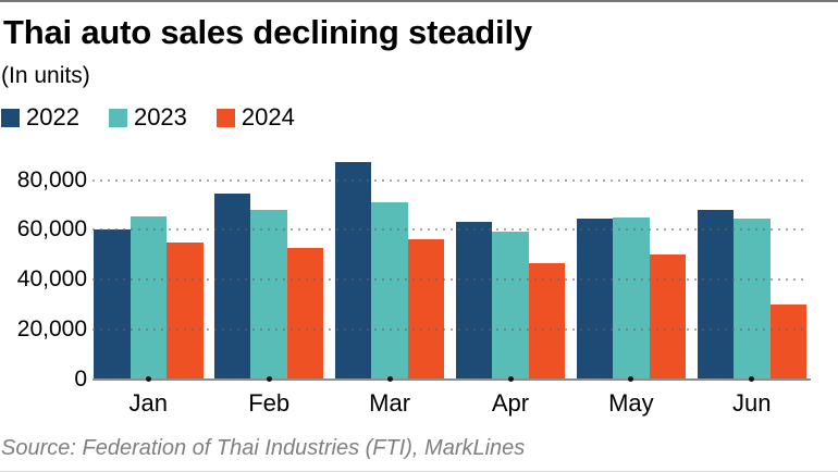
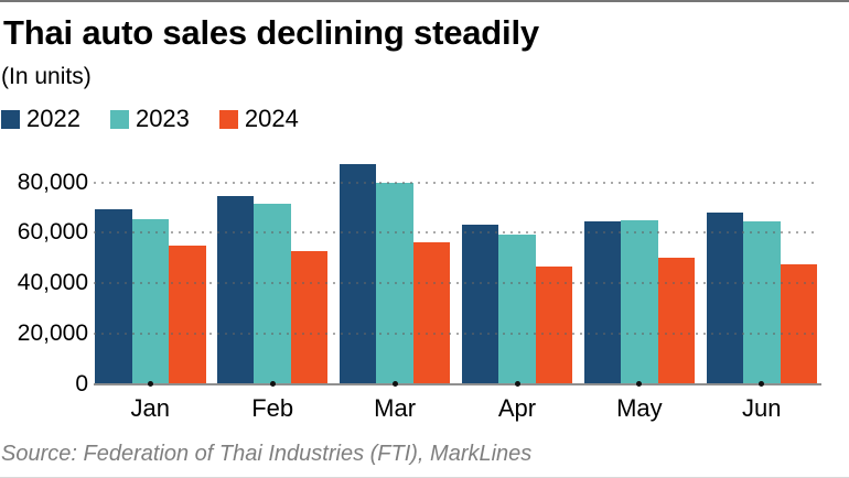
2022/Jan: 60000 -> 70000
2023/Feb: 68000 -> 72000
2023/Mar: 71000 -> 80000
2024/Jun: 30000 -> 48000
